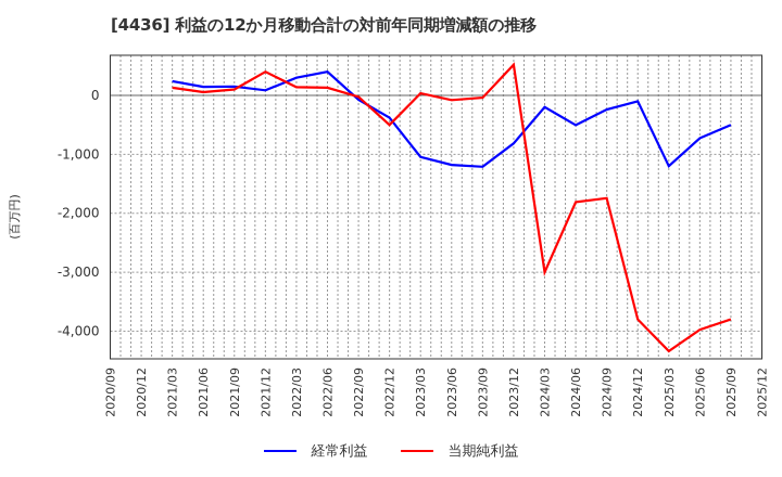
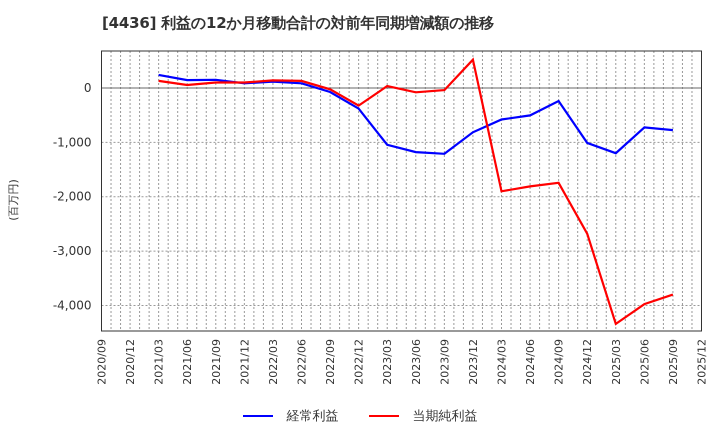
当期純利益/2021/12: 400 -> 100
経常利益/2022/03: 300 -> 100
経常利益/2022/06: 400 -> 100
当期純利益/2022/12: -500 -> -300
経常利益/2024/03: -200 -> -600
当期純利益/2024/03: -3000 -> -1900
経常利益/2024/12: -100 -> -1000
当期純利益/2024/12: -3800 -> -2700
経常利益/2025/09: -500 -> -800
